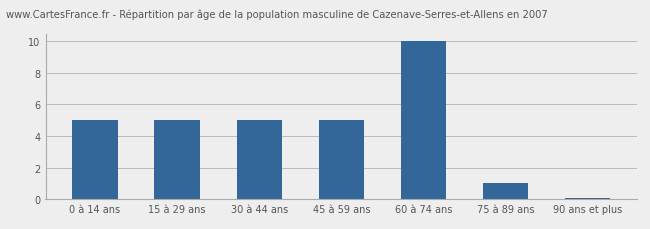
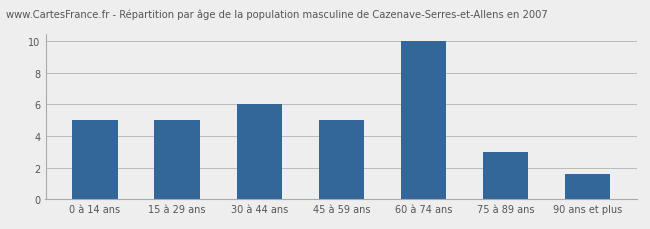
30 à 44 ans: 5.0 -> 6.0
75 à 89 ans: 1.0 -> 3.0
90 ans et plus: 0.1 -> 1.6
